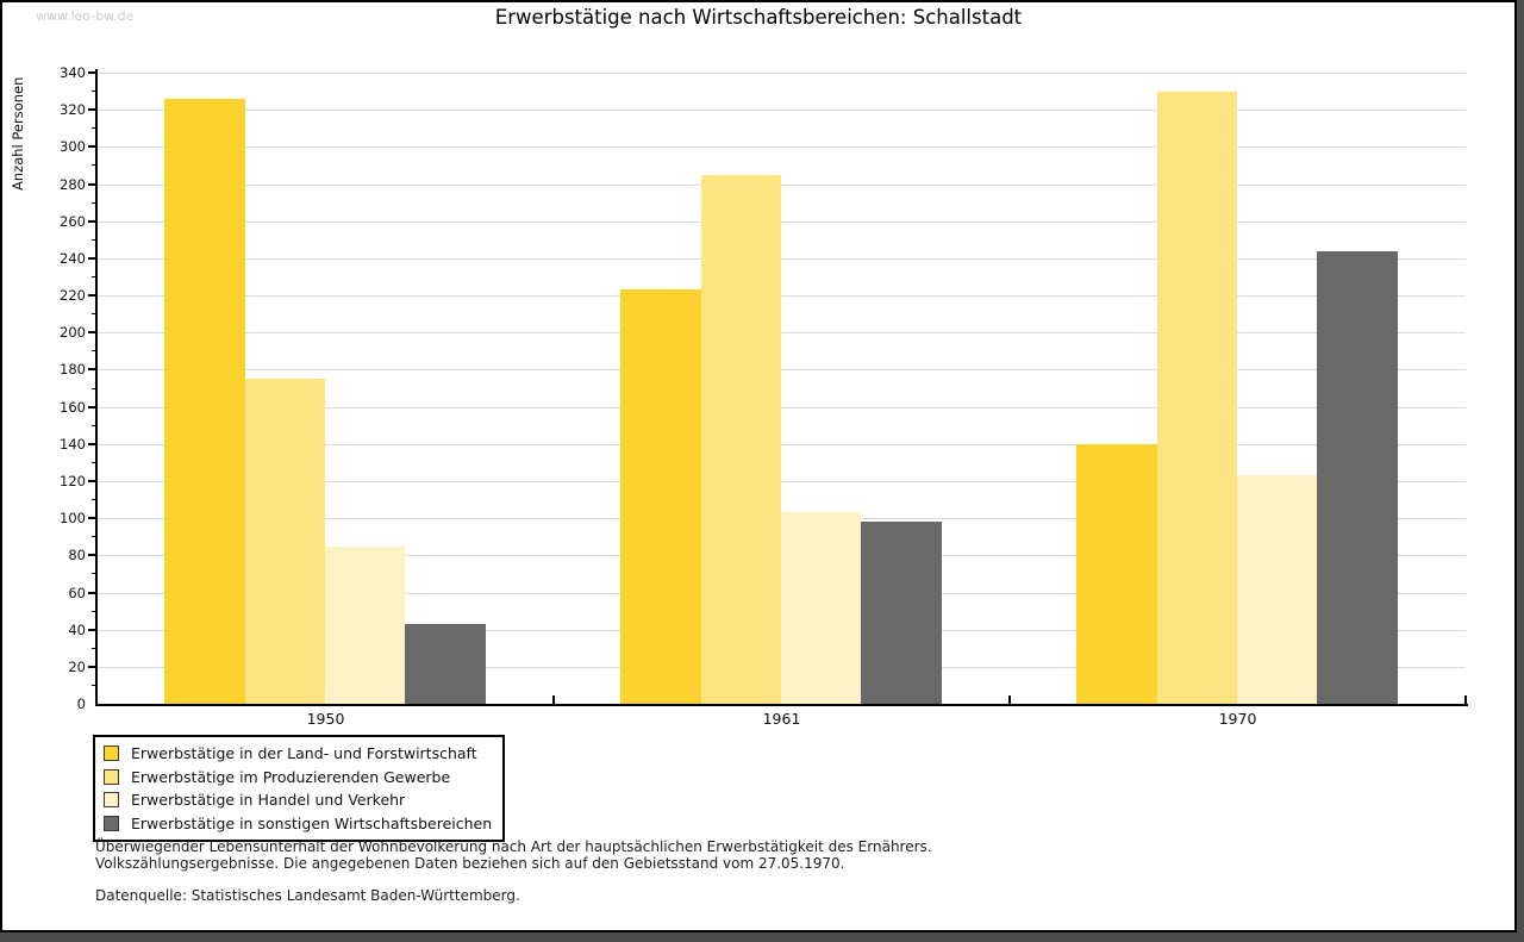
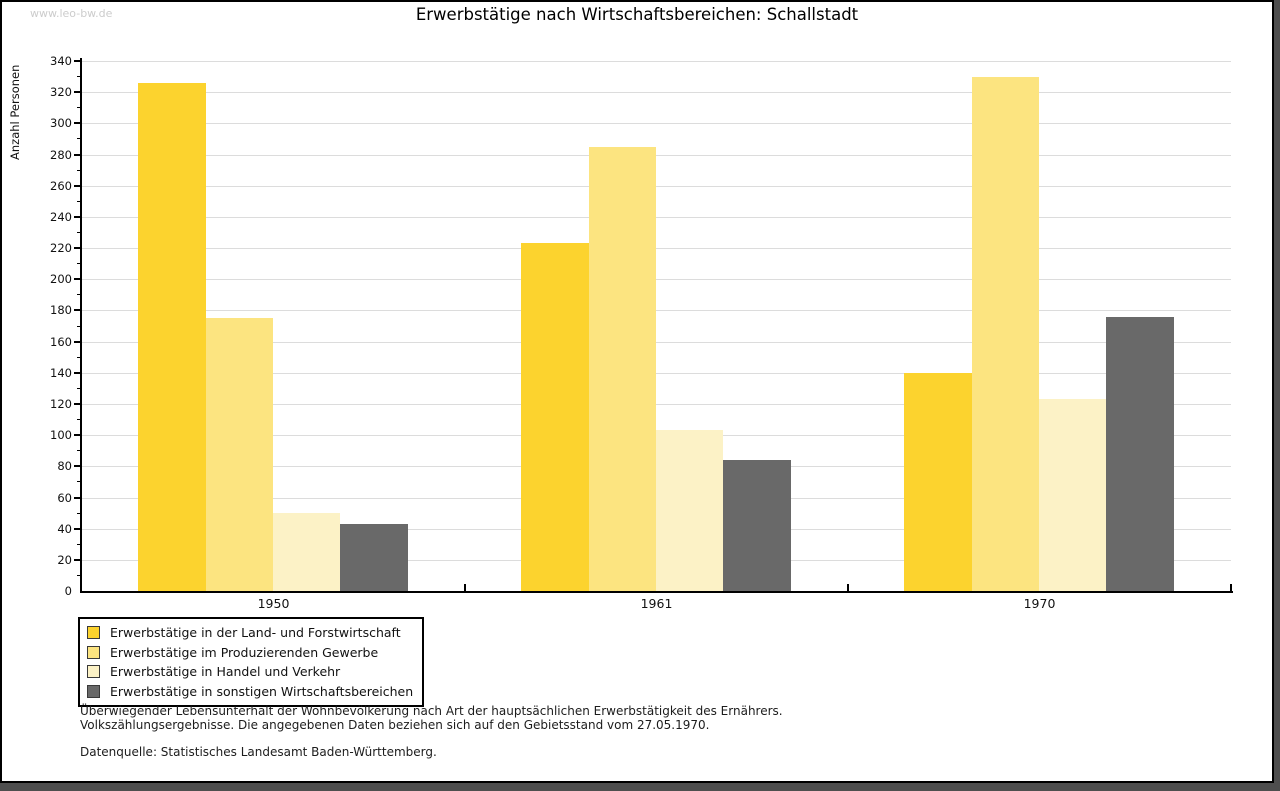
Erwerbstätige in Handel und Verkehr/1950: 85 -> 50
Erwerbstätige in sonstigen Wirtschaftsbereichen/1961: 98 -> 84
Erwerbstätige in sonstigen Wirtschaftsbereichen/1970: 244 -> 176
